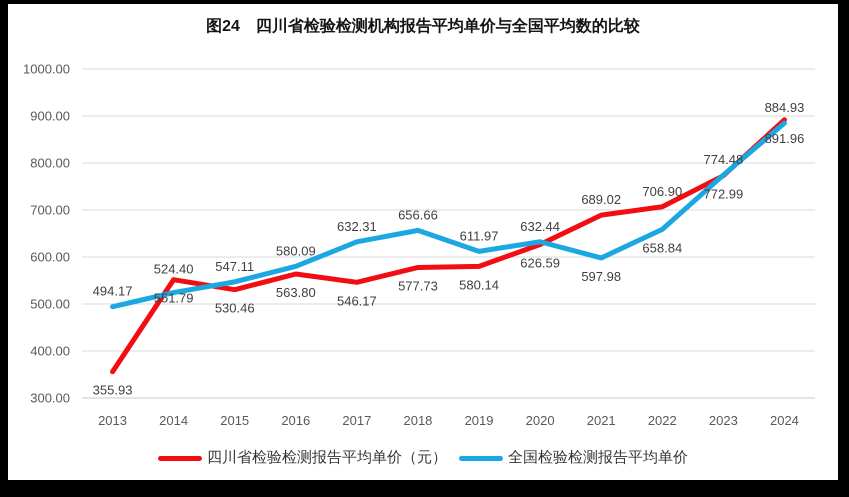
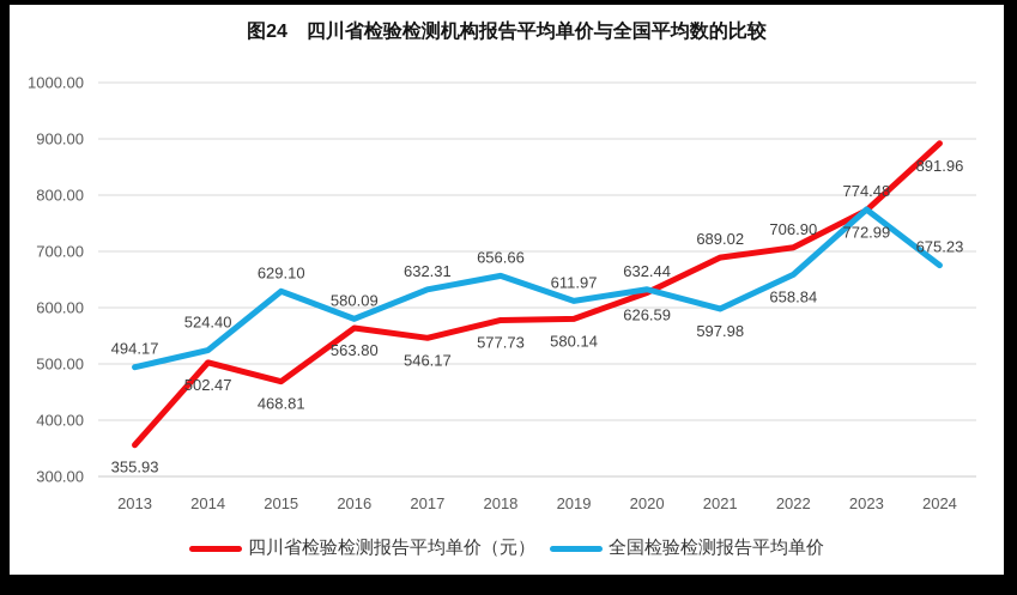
四川省检验检测报告平均单价（元）/2014: 551.79 -> 502.47
四川省检验检测报告平均单价（元）/2015: 530.46 -> 468.81
全国检验检测报告平均单价/2015: 547.11 -> 629.10
全国检验检测报告平均单价/2024: 884.93 -> 675.23
